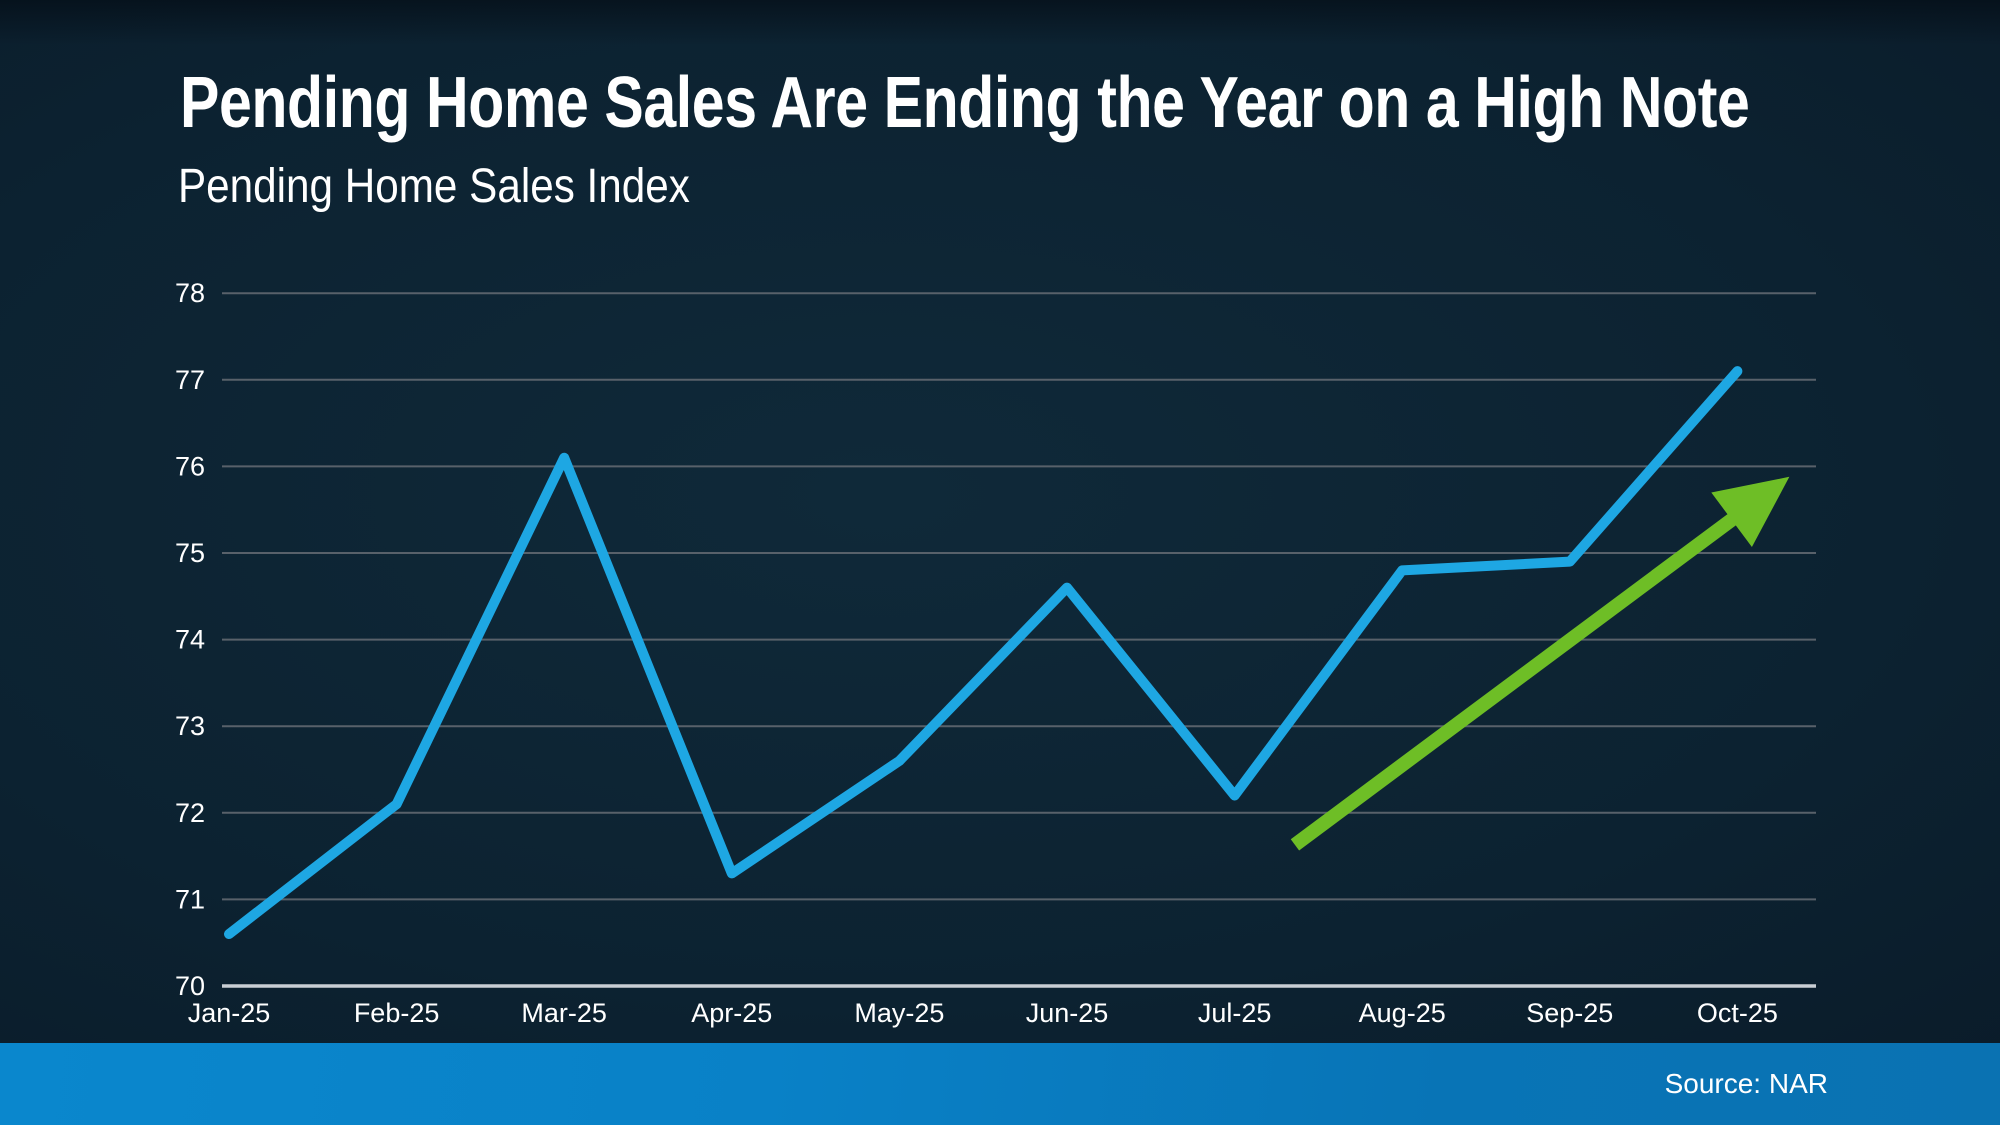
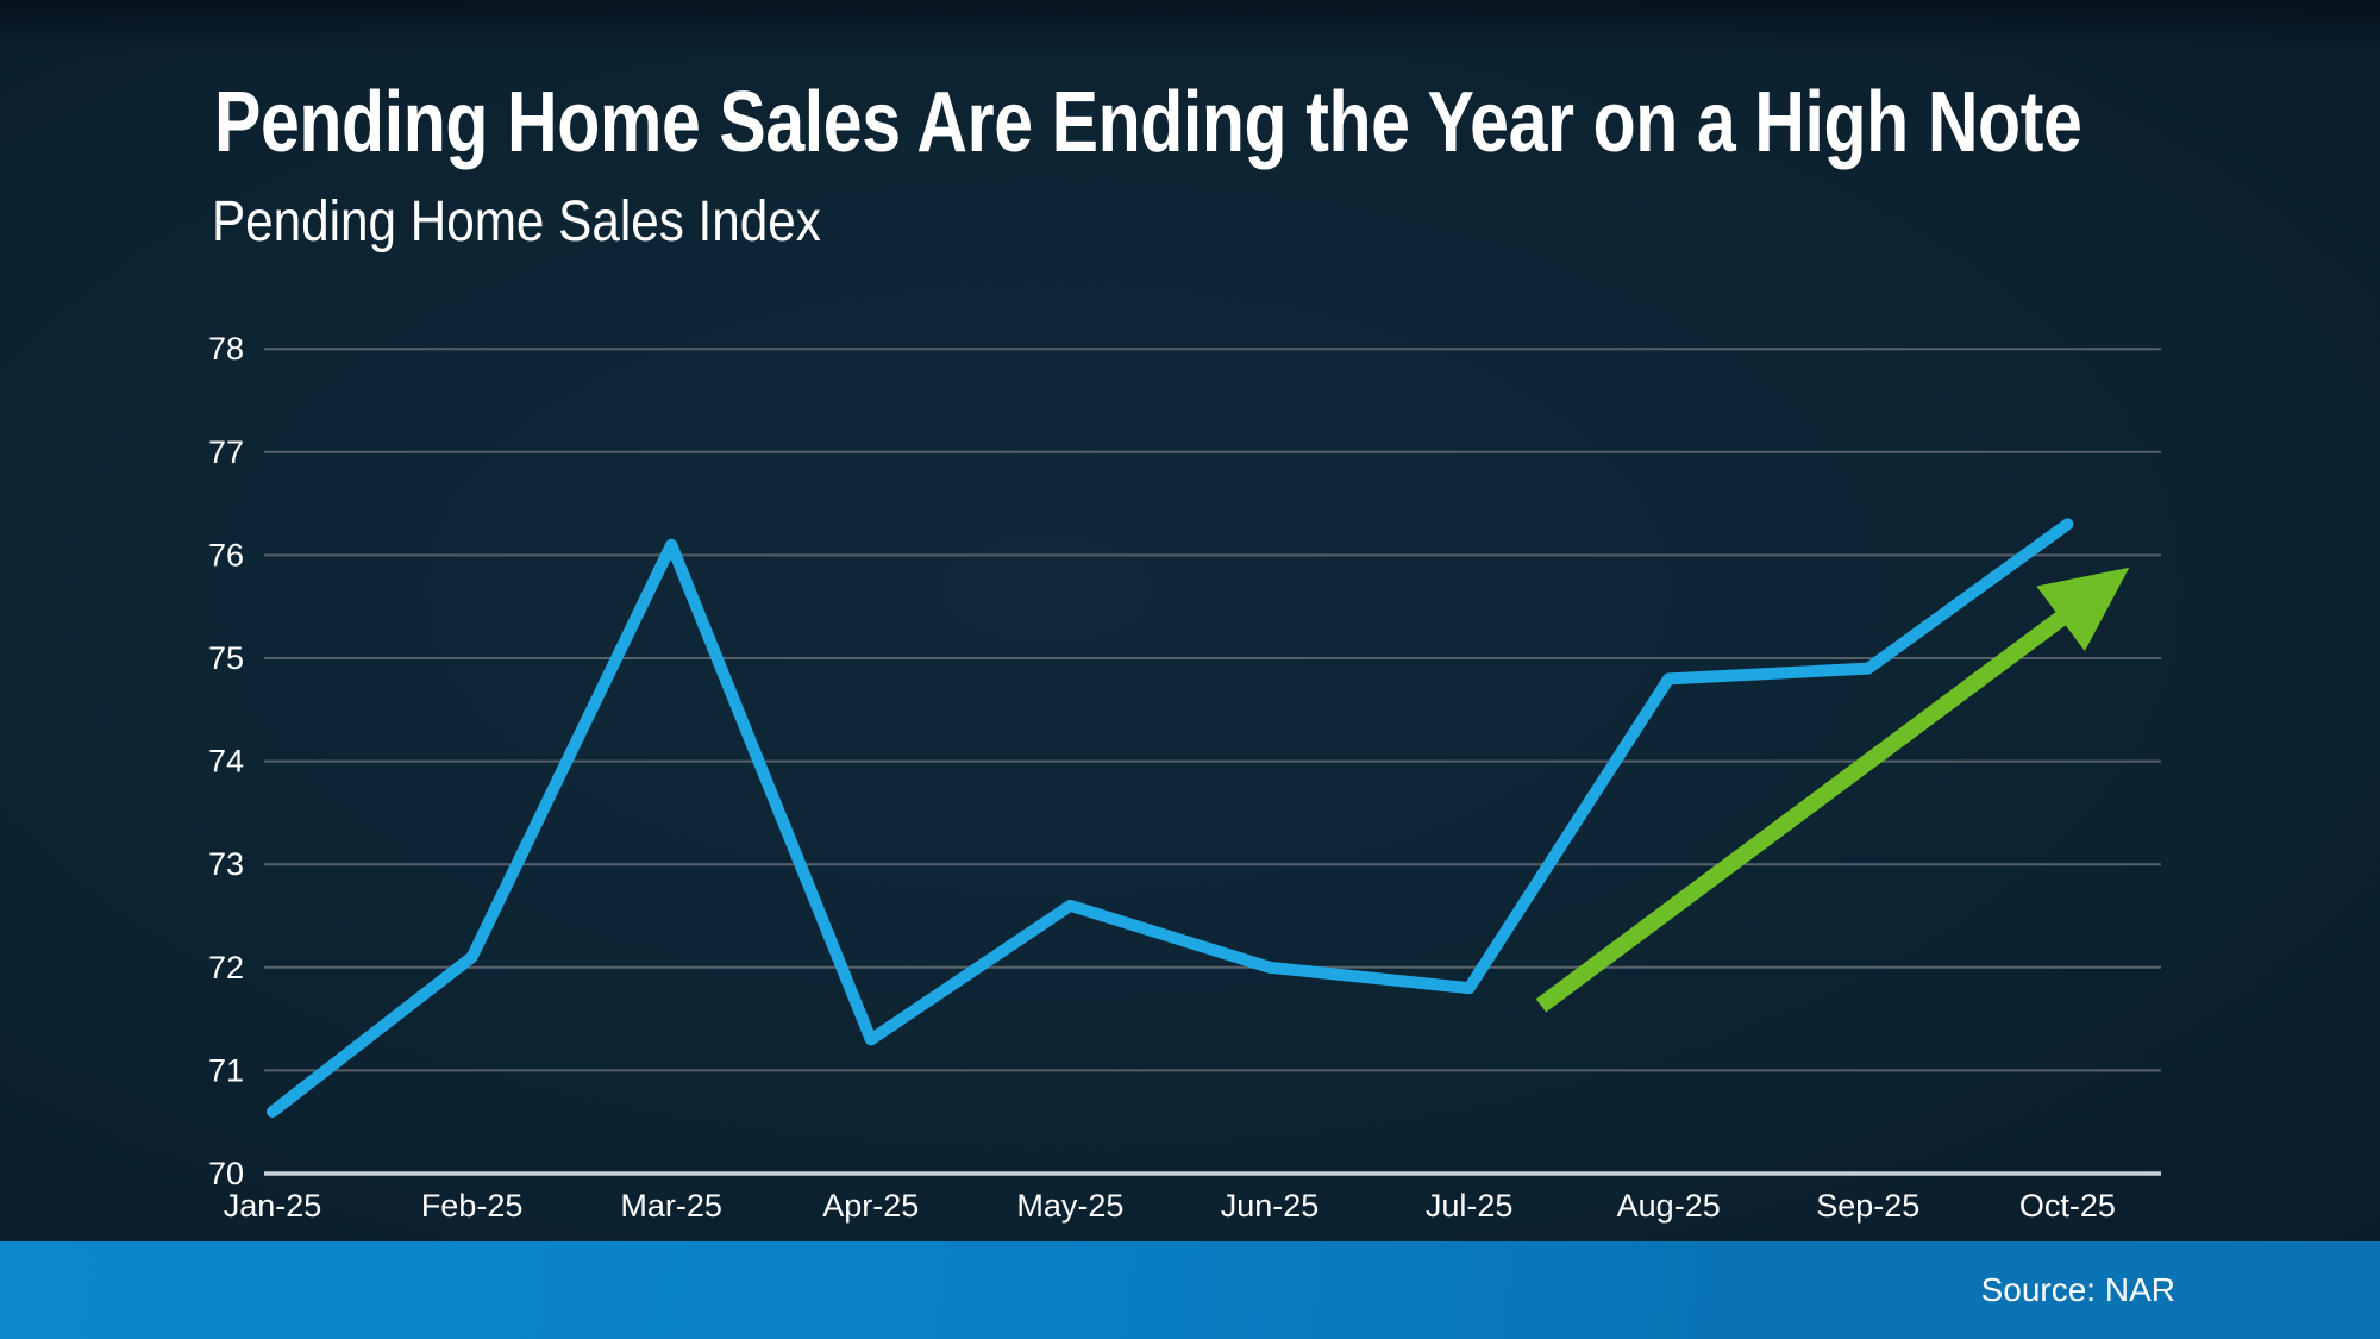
Jun-25: 74.6 -> 72.0
Jul-25: 72.2 -> 71.8
Oct-25: 77.1 -> 76.3
